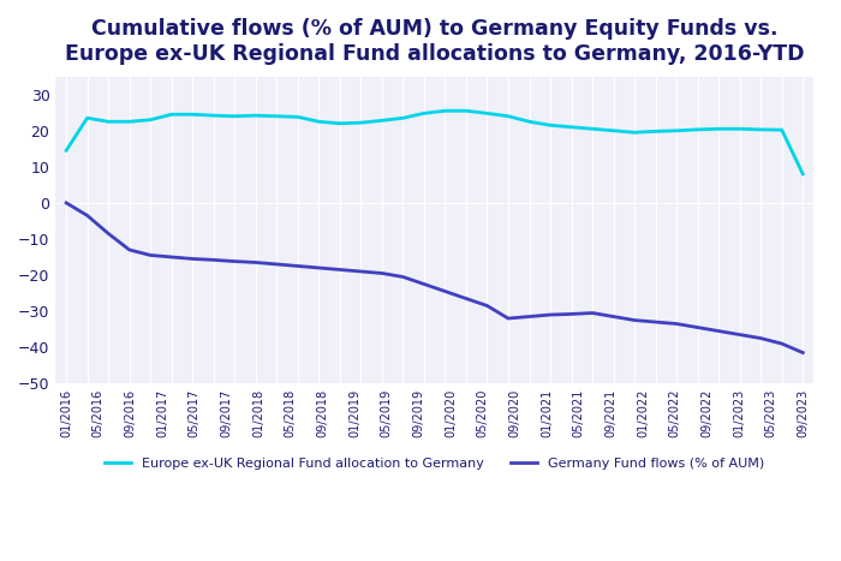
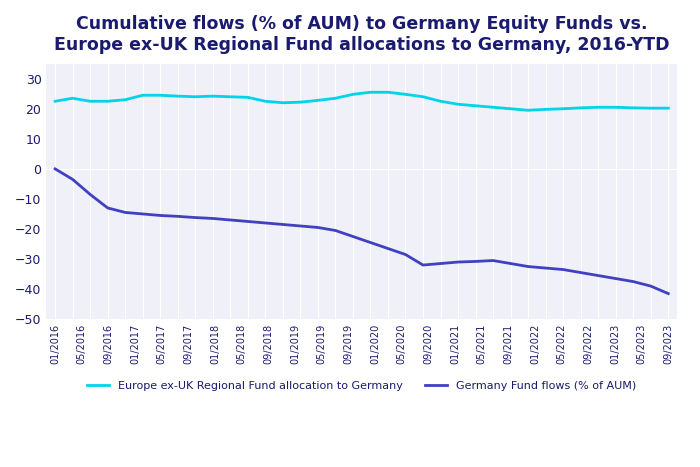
Europe ex-UK Regional Fund allocation to Germany/01/2016: 14.5 -> 22.5
Europe ex-UK Regional Fund allocation to Germany/09/2023: 8.0 -> 20.2
